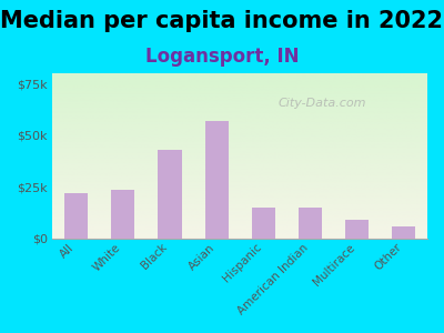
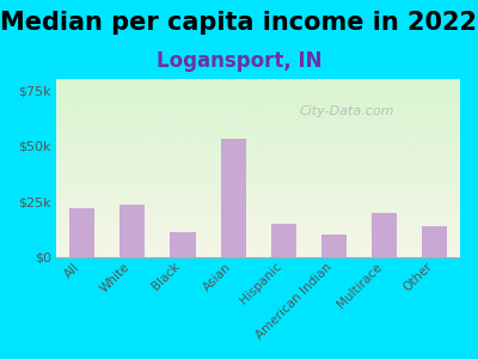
Black: $43k -> $11k
Asian: $57k -> $53k
American Indian: $15k -> $10k
Multirace: $9k -> $20k
Other: $6k -> $14k
